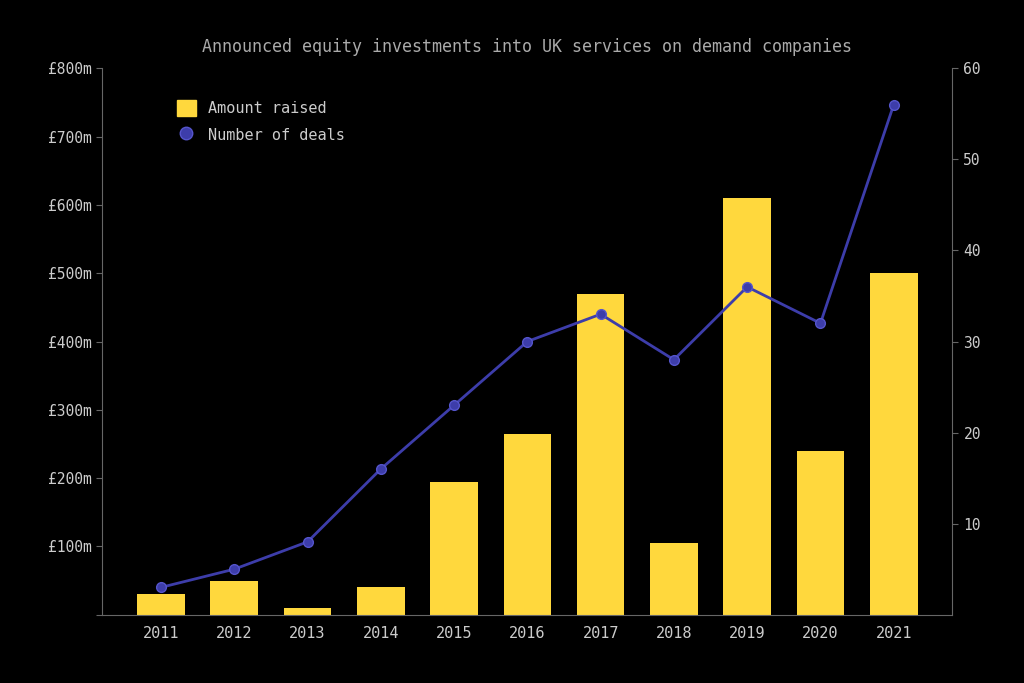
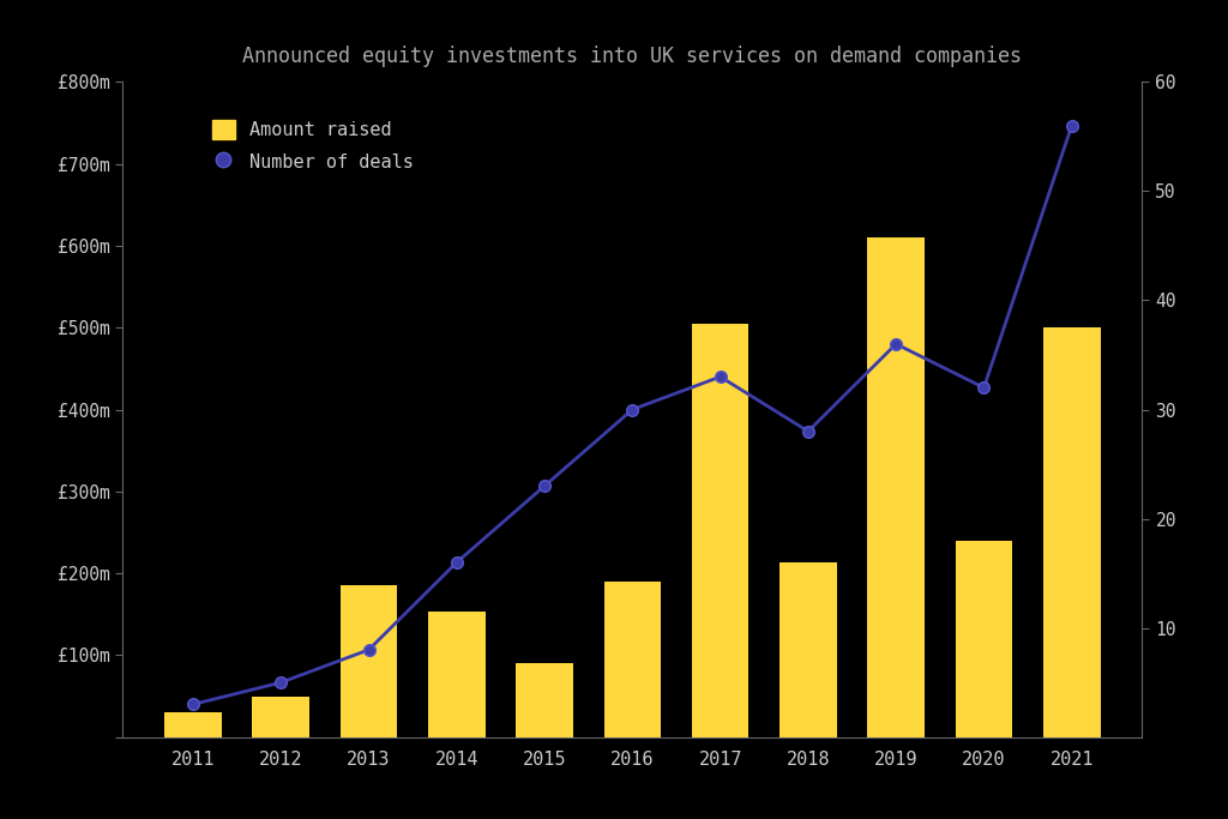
Amount raised/2013: £10m -> £186m
Amount raised/2014: £40m -> £154m
Amount raised/2015: £195m -> £90m
Amount raised/2016: £265m -> £190m
Amount raised/2017: £470m -> £504m
Amount raised/2018: £105m -> £214m
